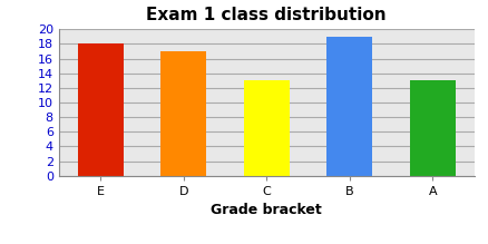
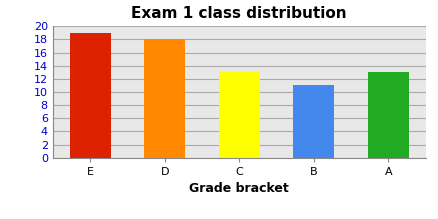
E: 18 -> 19
D: 17 -> 18
B: 19 -> 11
